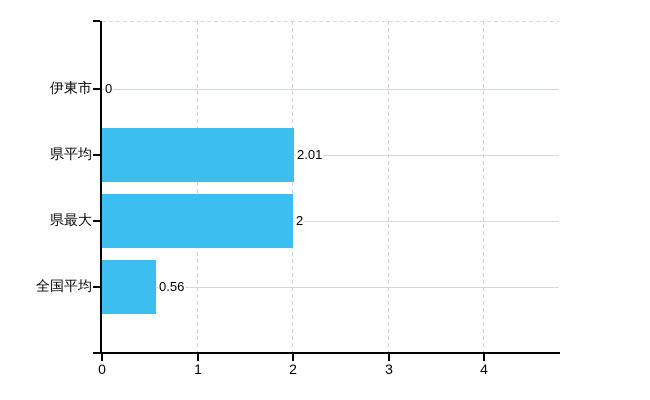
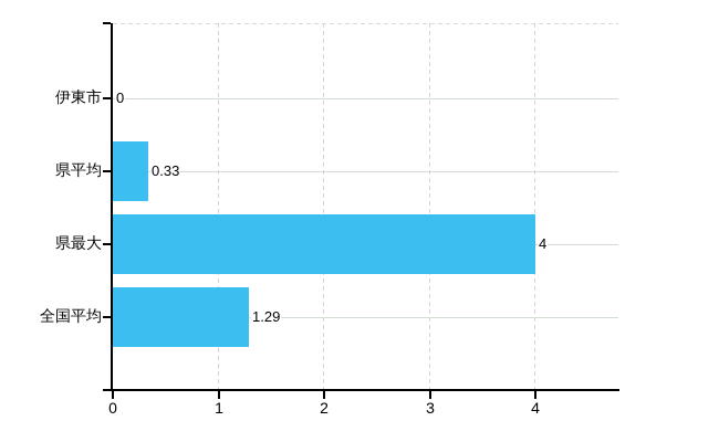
県平均: 2.01 -> 0.33
県最大: 2 -> 4
全国平均: 0.56 -> 1.29
